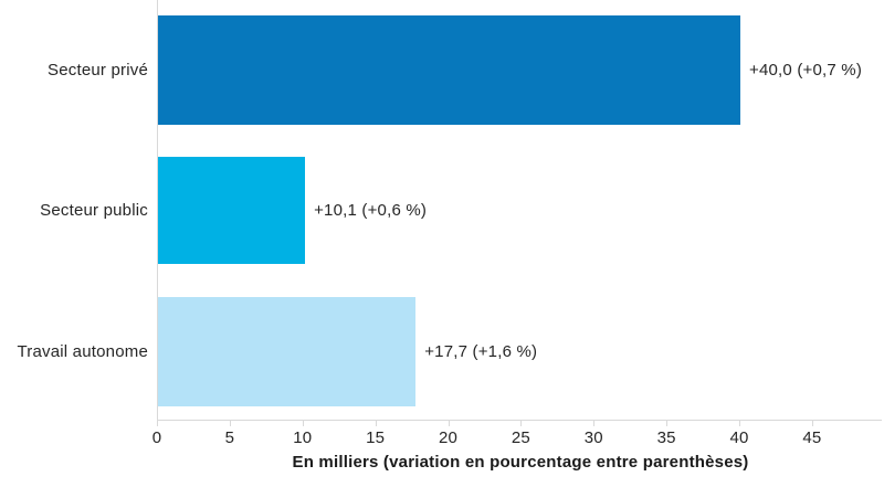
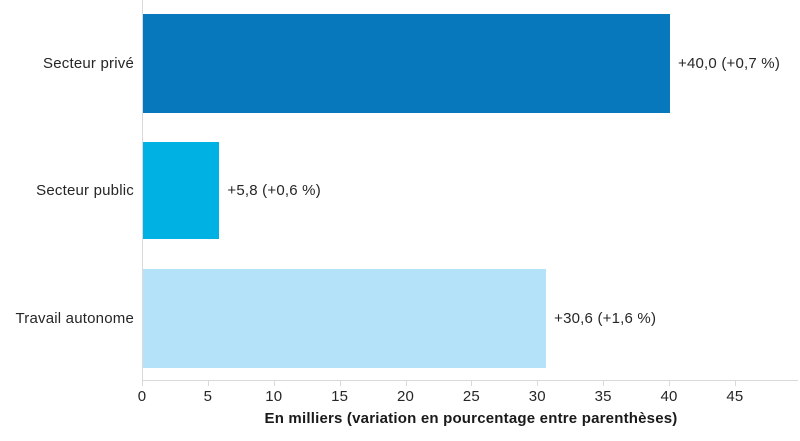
Secteur public: +10,1 -> +5,8
Travail autonome: +17,7 -> +30,6
